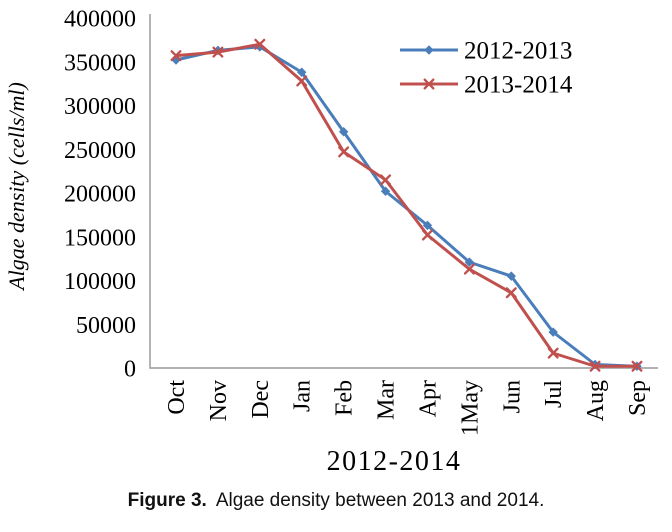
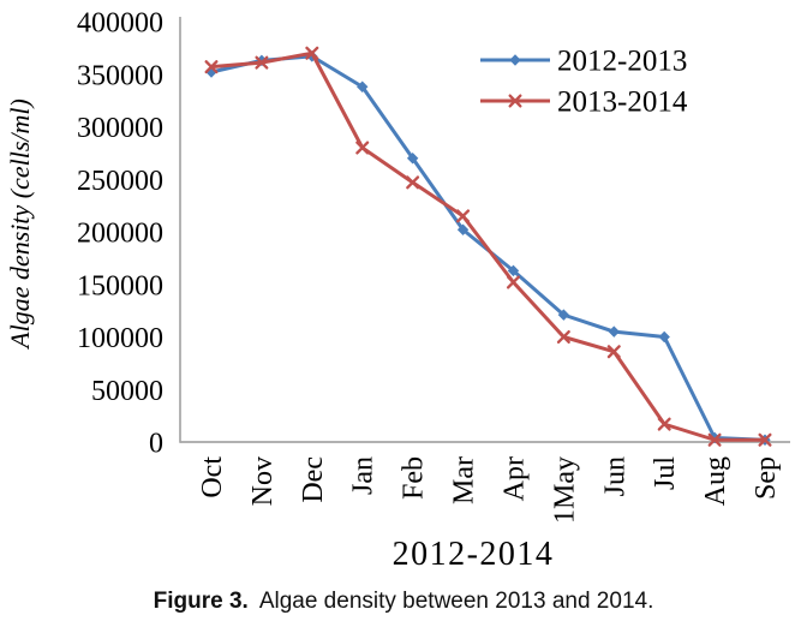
2013-2014/Jan: 330000 -> 280000
2013-2014/1May: 110000 -> 100000
2012-2013/Jul: 40000 -> 100000
